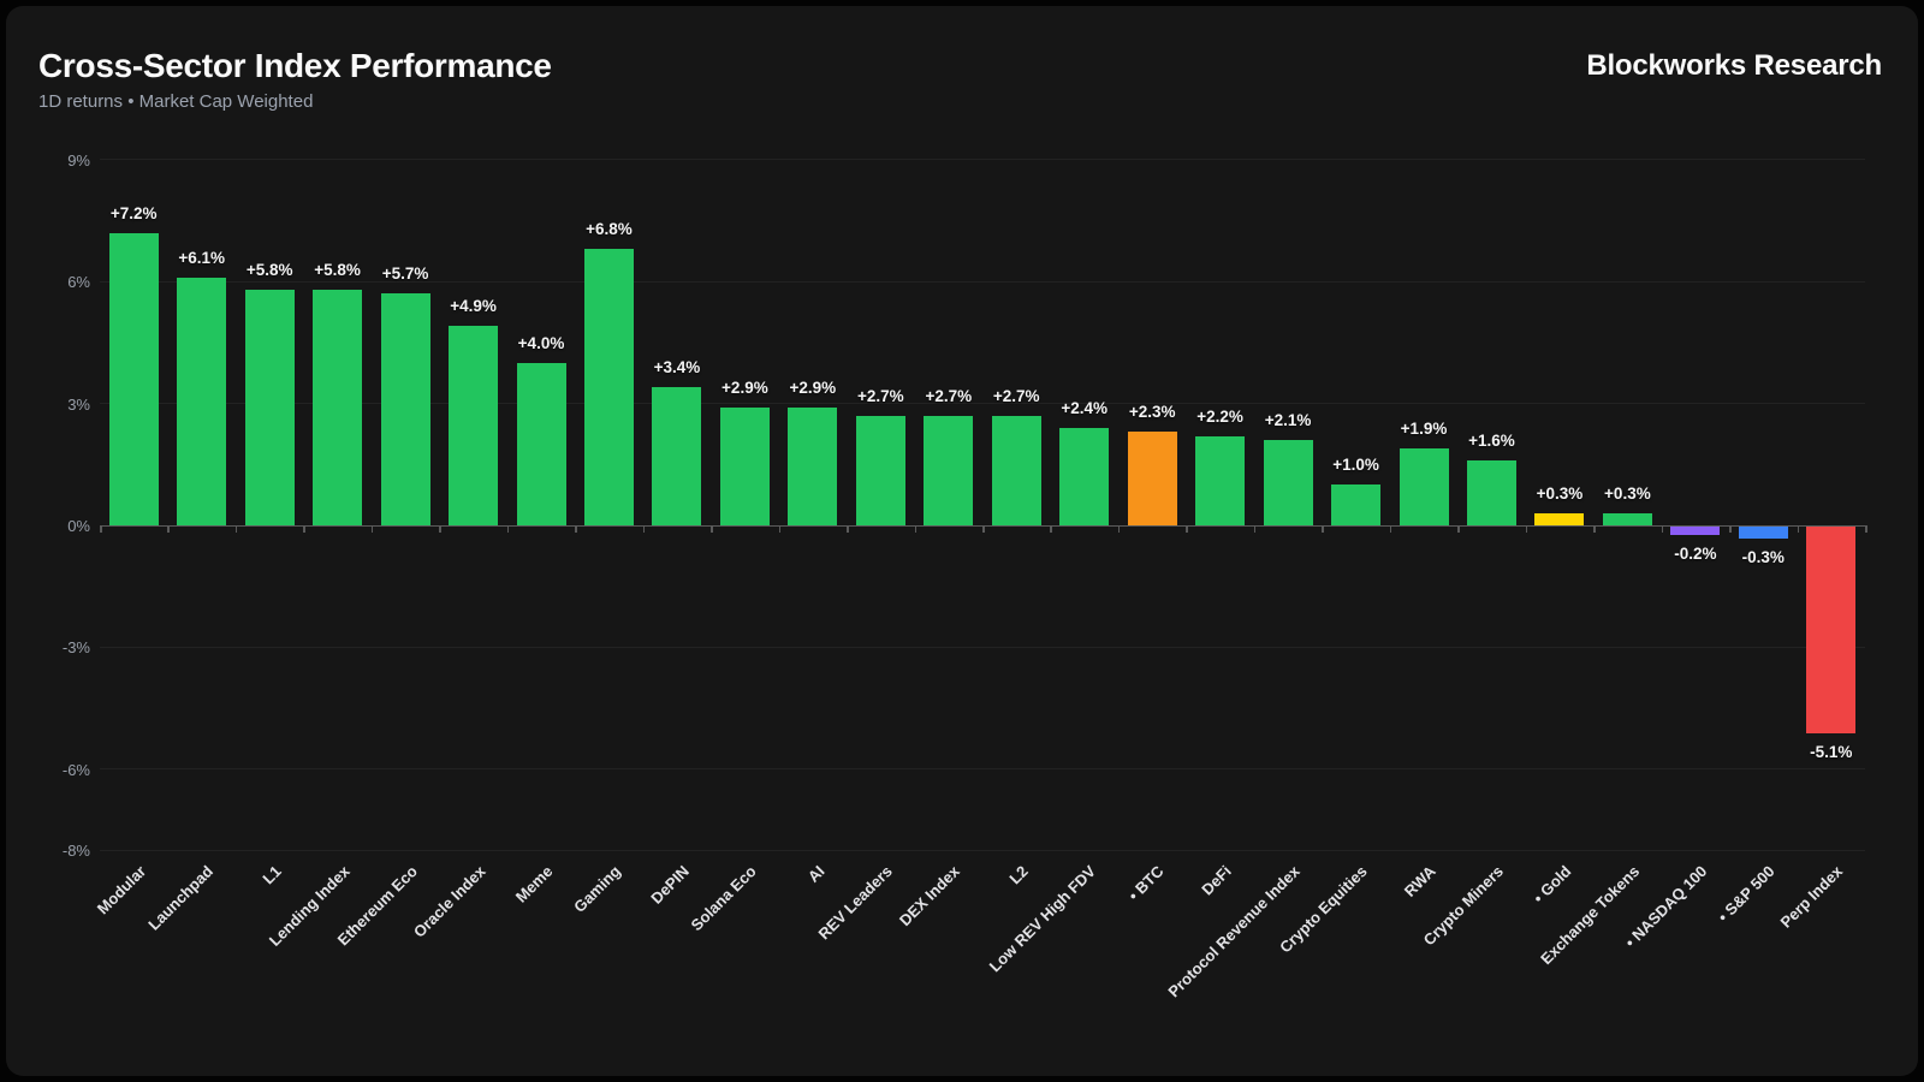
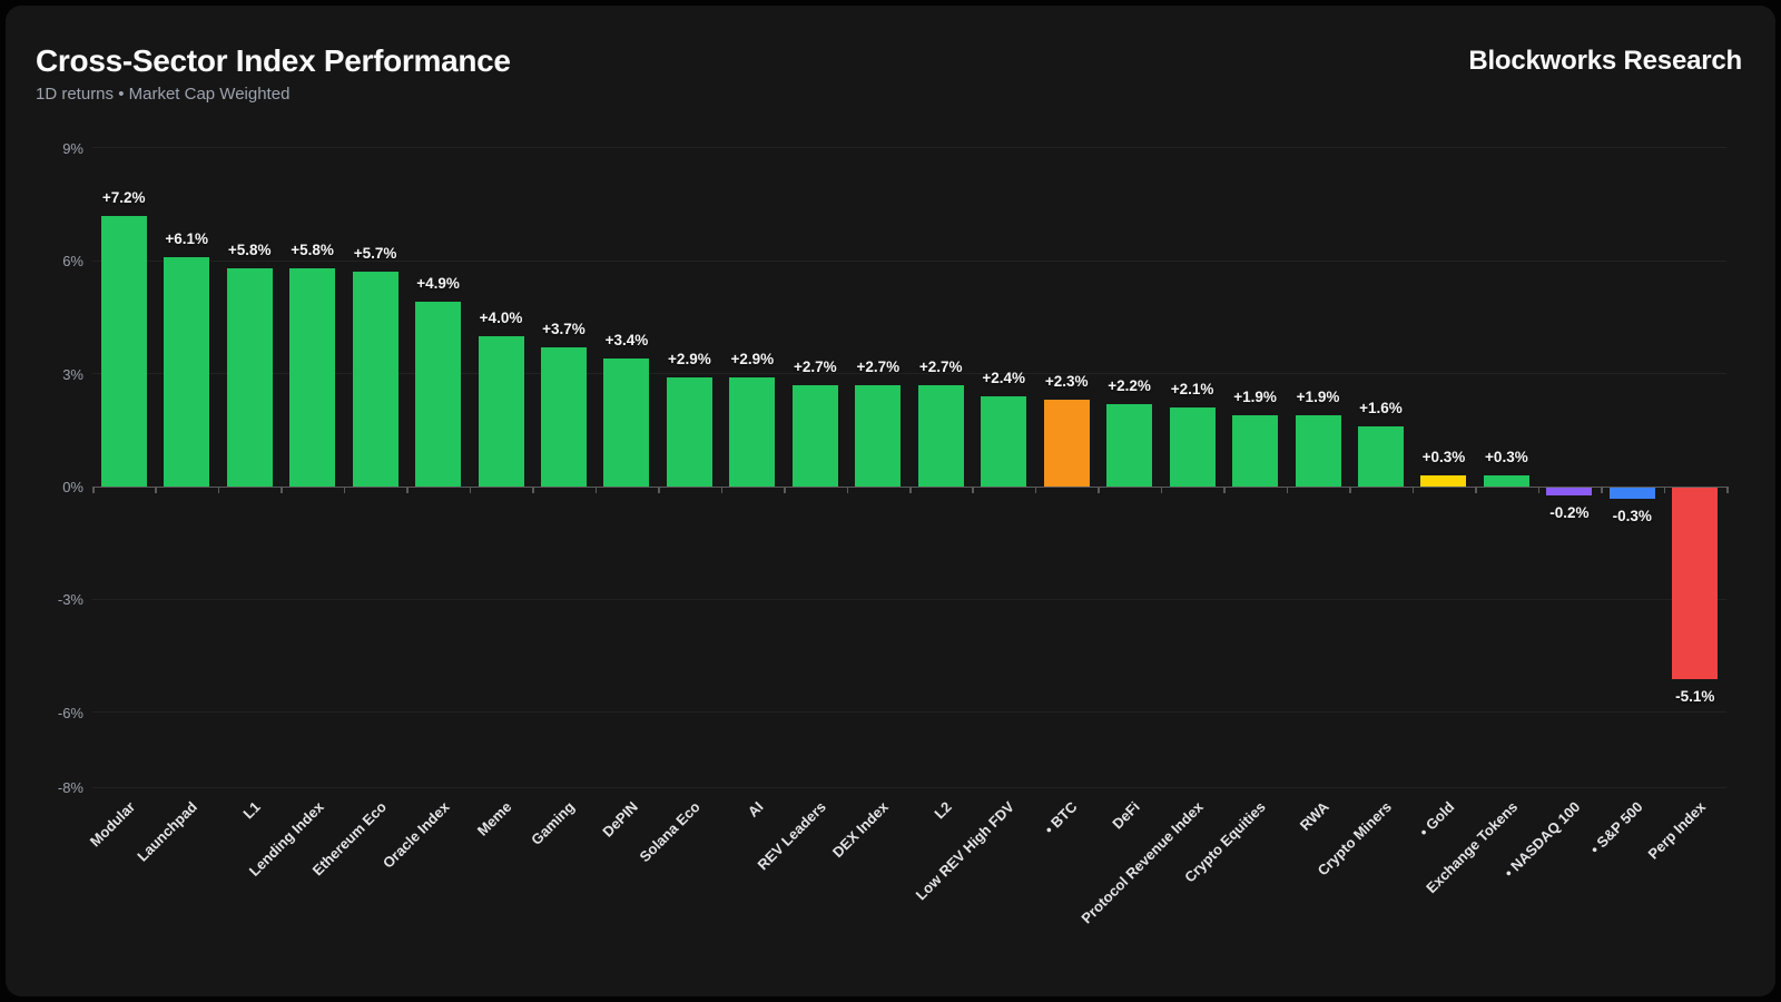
Gaming: +6.8% -> +3.7%
Crypto Equities: +1.0% -> +1.9%
